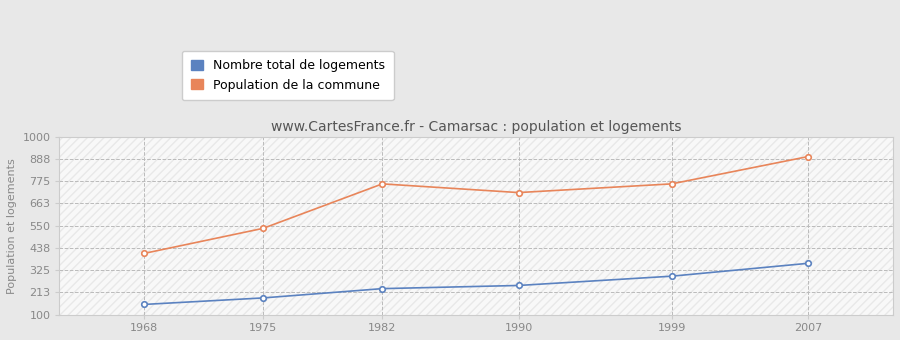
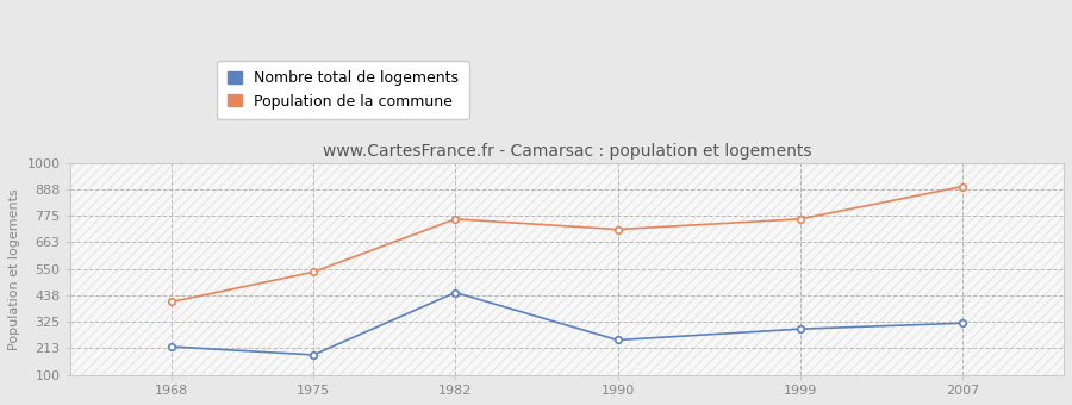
Nombre total de logements/1968: 150 -> 220
Nombre total de logements/1982: 230 -> 450
Nombre total de logements/2007: 360 -> 320
